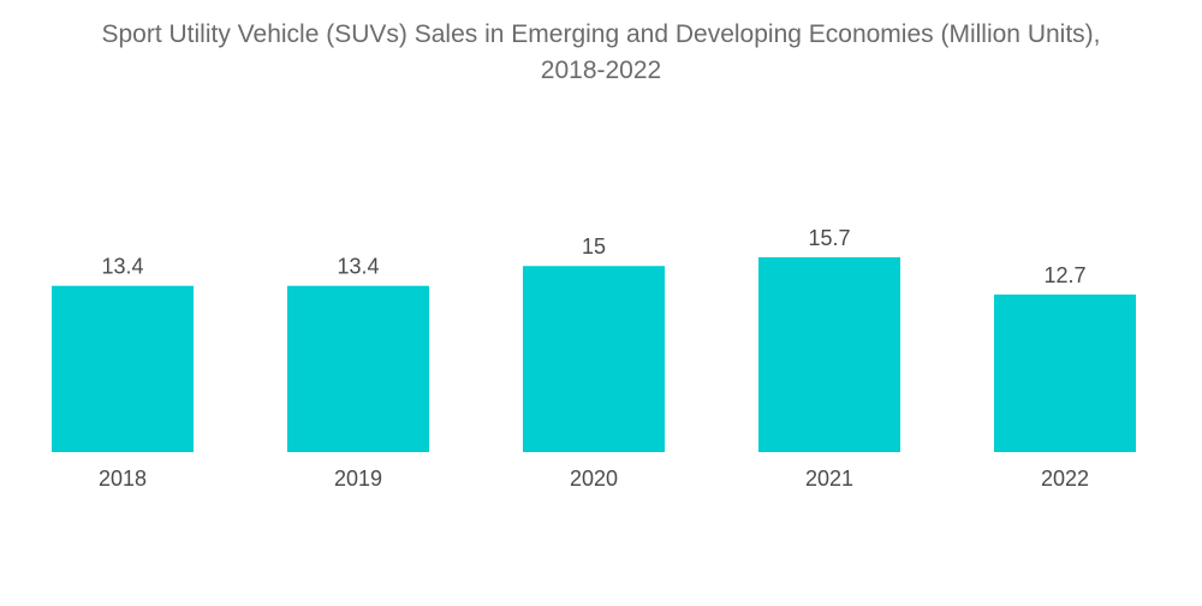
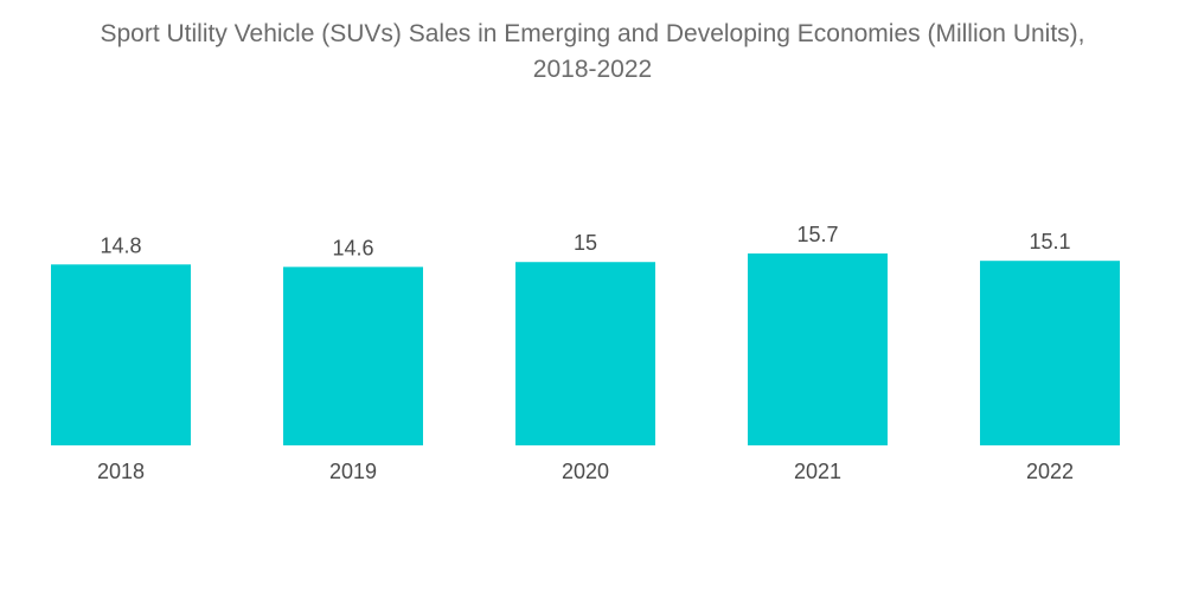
2018: 13.4 -> 14.8
2019: 13.4 -> 14.6
2022: 12.7 -> 15.1
